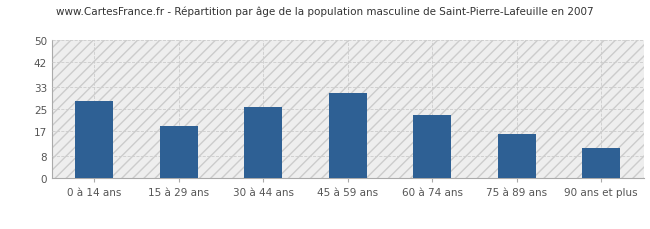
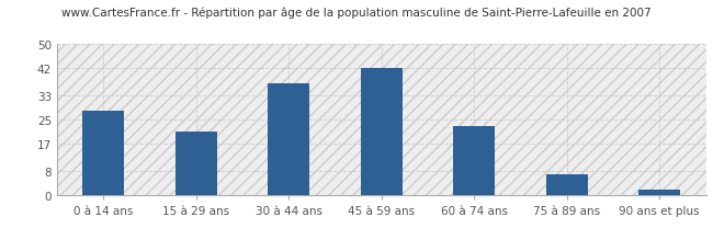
15 à 29 ans: 19 -> 21
30 à 44 ans: 26 -> 37
45 à 59 ans: 31 -> 42
75 à 89 ans: 16 -> 7
90 ans et plus: 11 -> 2
